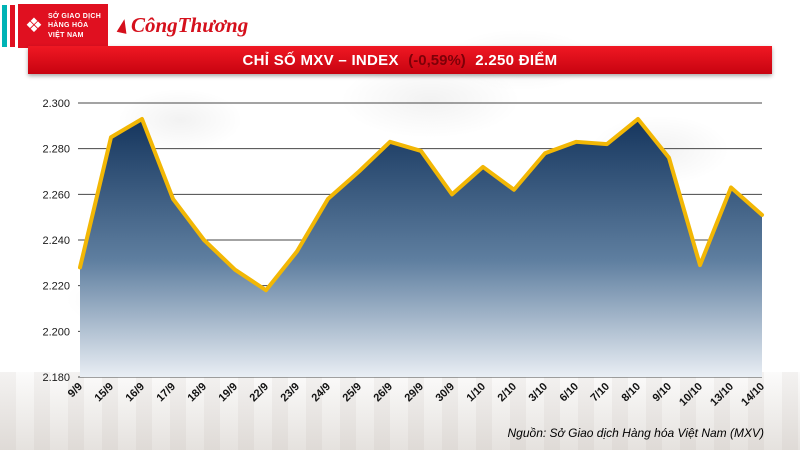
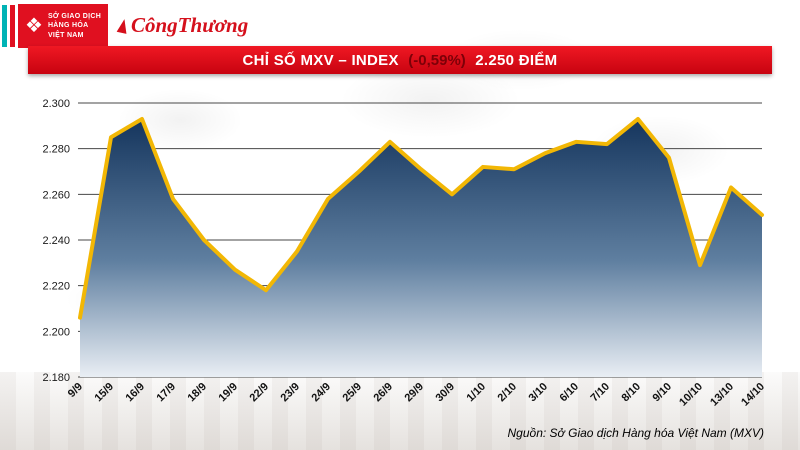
9/9: 2228 -> 2206
29/9: 2279 -> 2271
2/10: 2262 -> 2271
